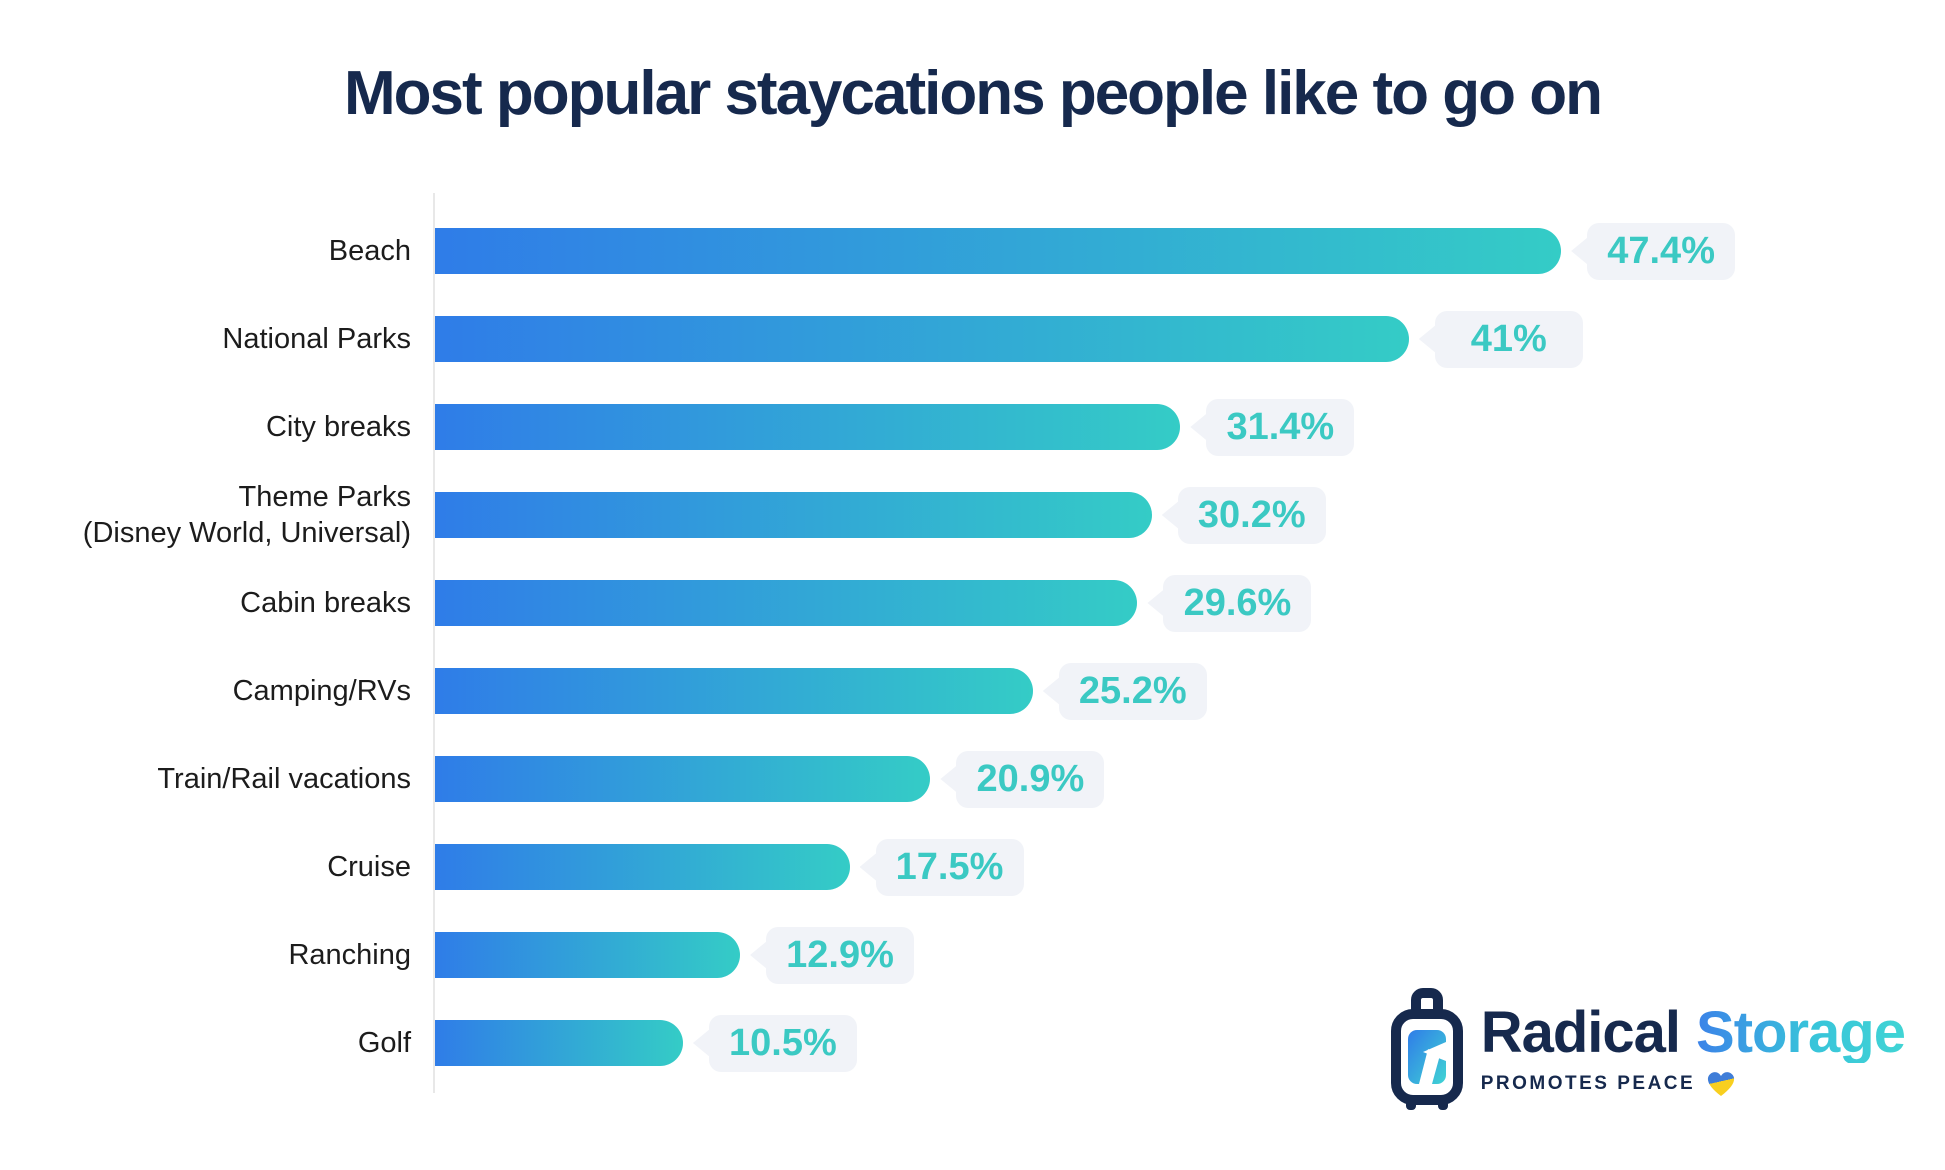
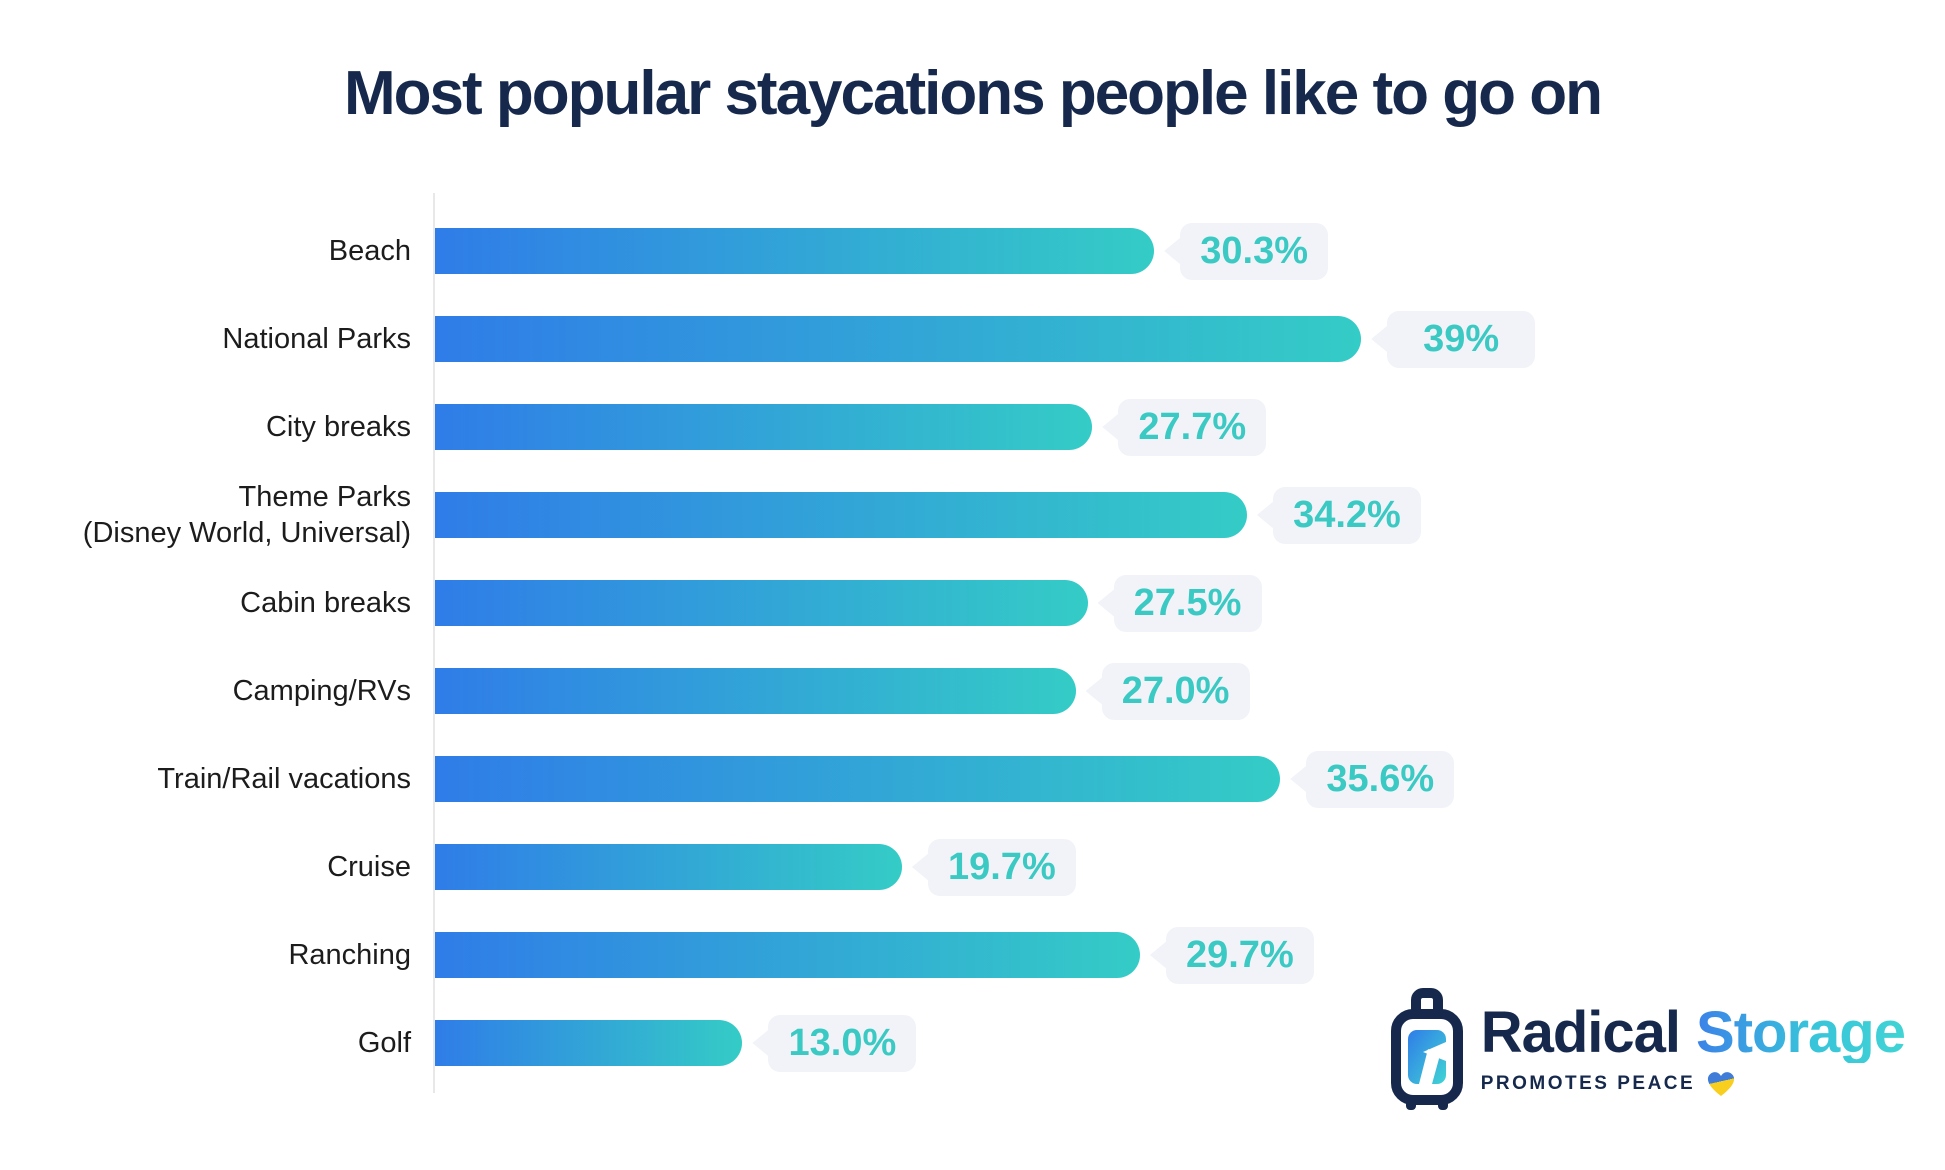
Beach: 47.4% -> 30.3%
National Parks: 41% -> 39%
City breaks: 31.4% -> 27.7%
Theme Parks (Disney World, Universal): 30.2% -> 34.2%
Cabin breaks: 29.6% -> 27.5%
Camping/RVs: 25.2% -> 27.0%
Train/Rail vacations: 20.9% -> 35.6%
Cruise: 17.5% -> 19.7%
Ranching: 12.9% -> 29.7%
Golf: 10.5% -> 13.0%
